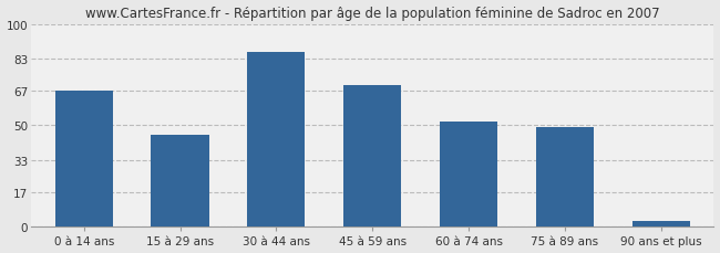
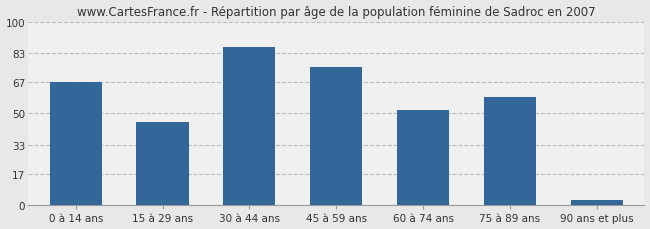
45 à 59 ans: 70 -> 75
75 à 89 ans: 49 -> 59
